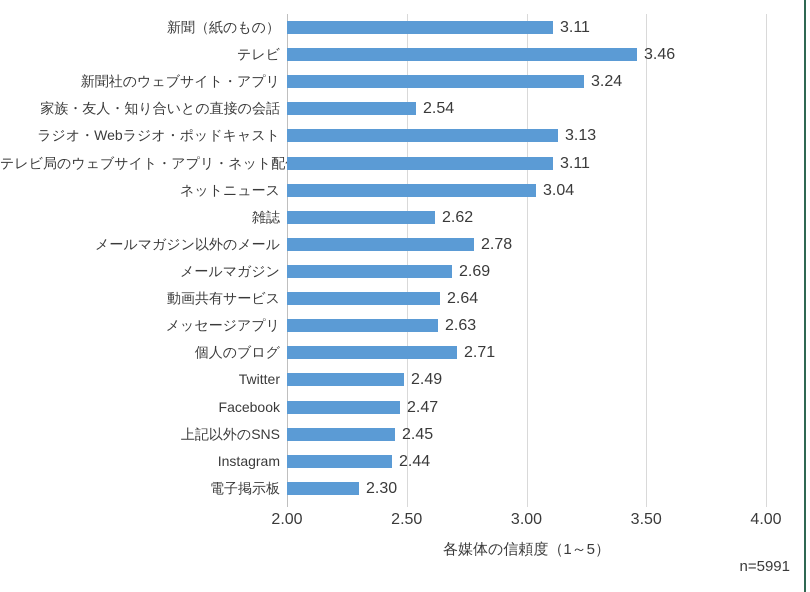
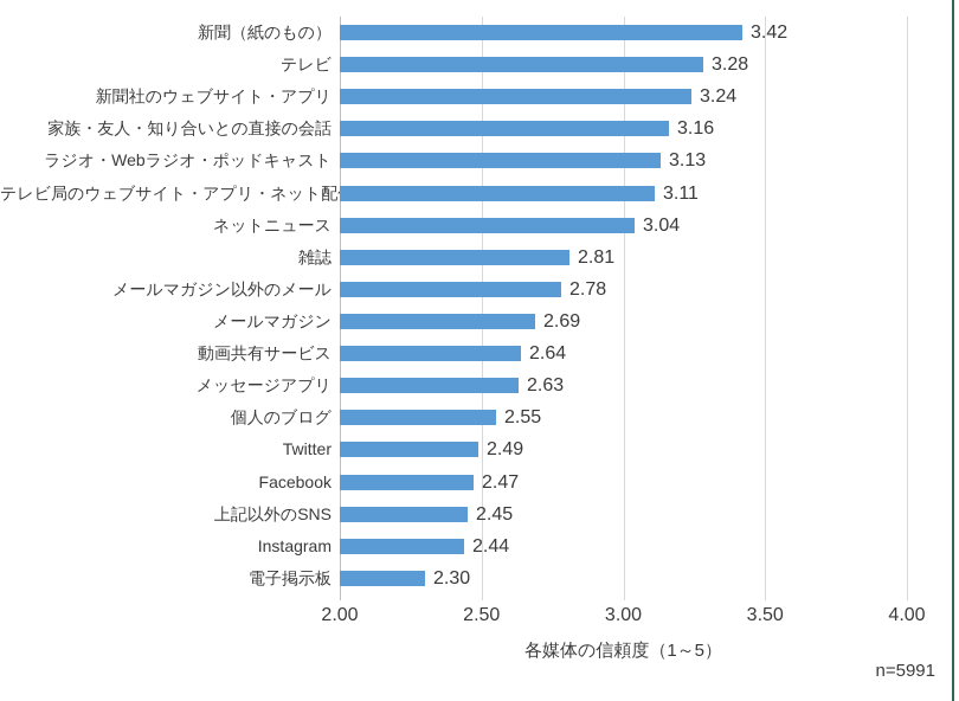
新聞（紙のもの）: 3.11 -> 3.42
テレビ: 3.46 -> 3.28
家族・友人・知り合いとの直接の会話: 2.54 -> 3.16
雑誌: 2.62 -> 2.81
個人のブログ: 2.71 -> 2.55
